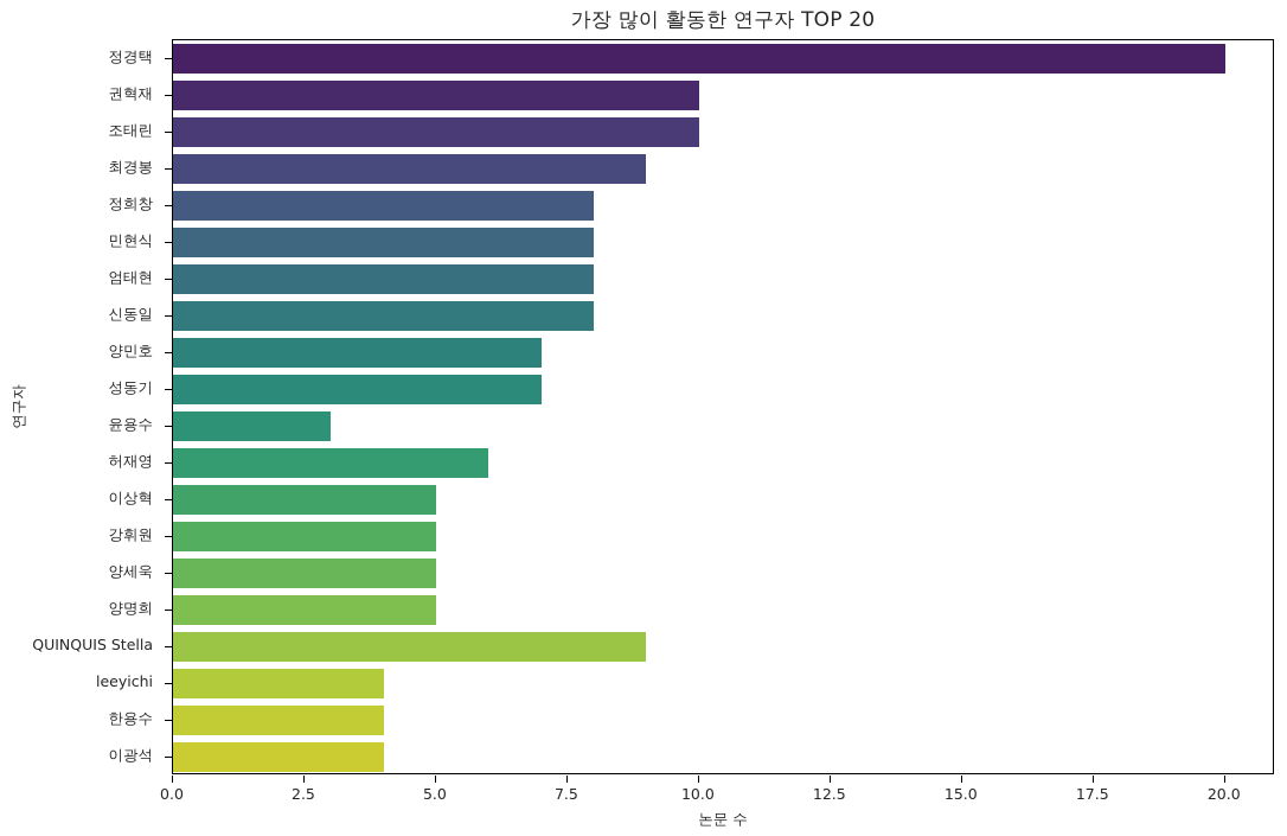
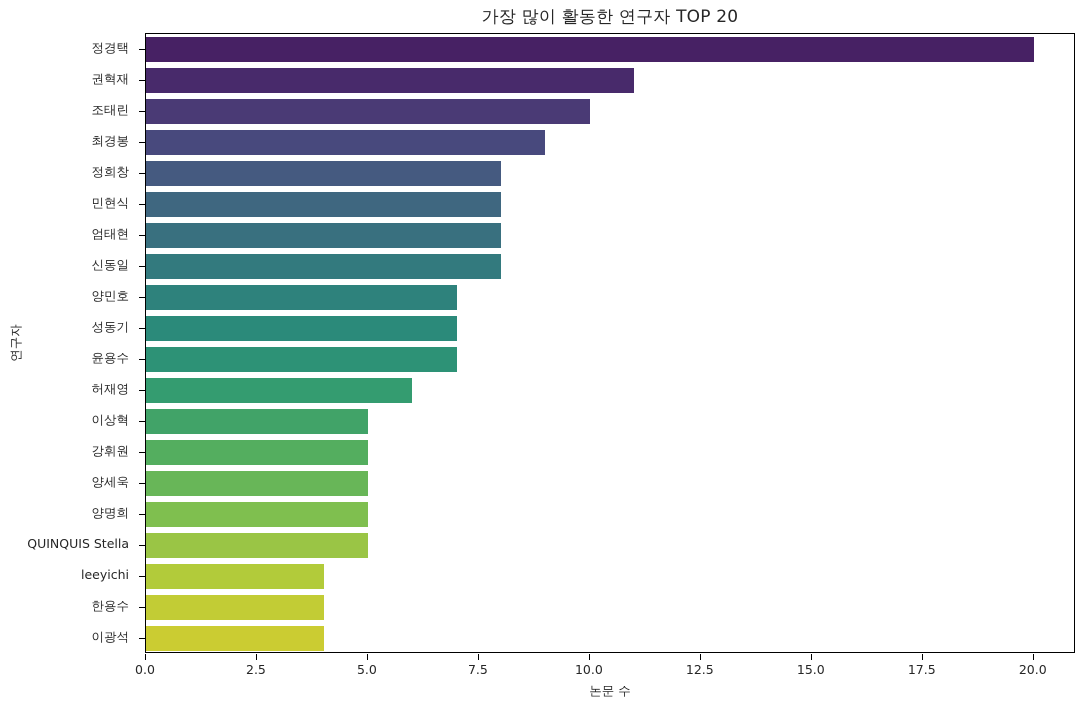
권혁재: 10 -> 11
윤용수: 3 -> 7
QUINQUIS Stella: 9 -> 5
